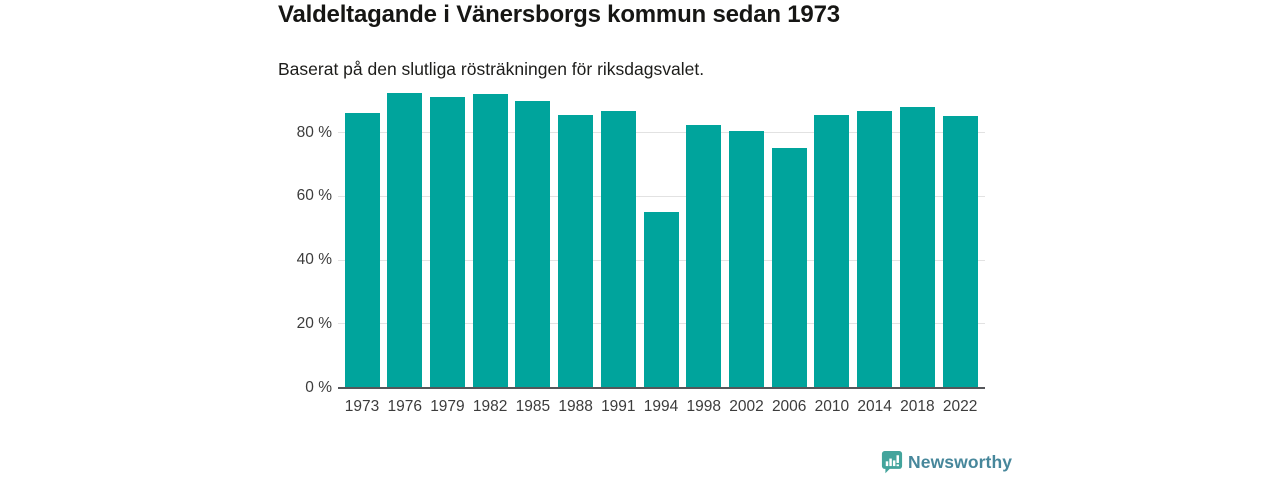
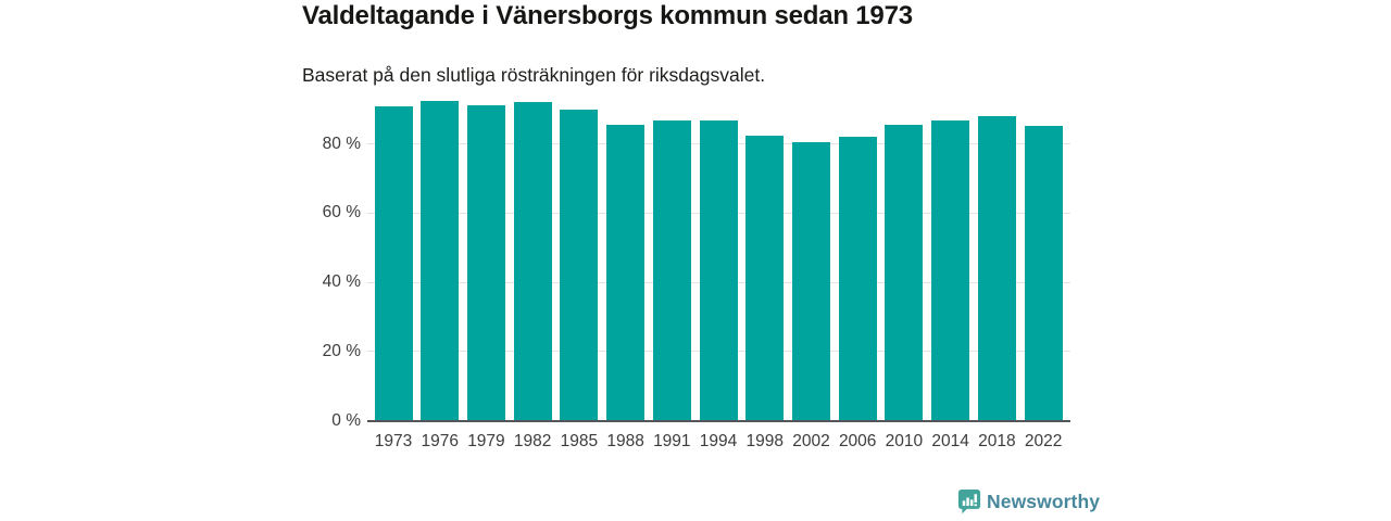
1973: 86% -> 91%
1994: 55% -> 87%
2006: 75% -> 82%
